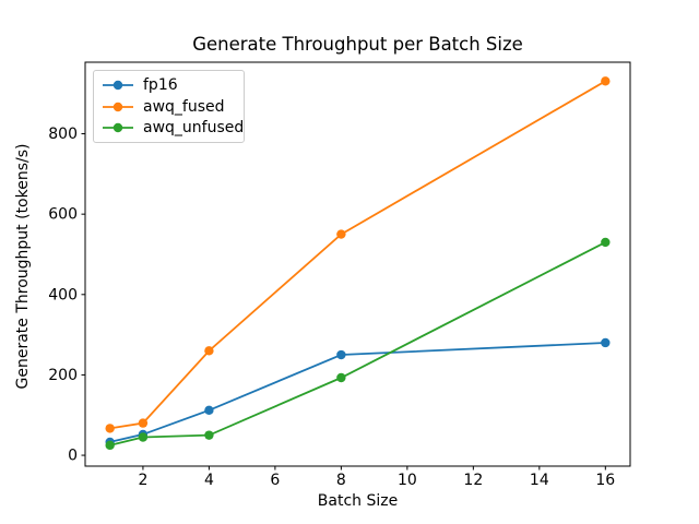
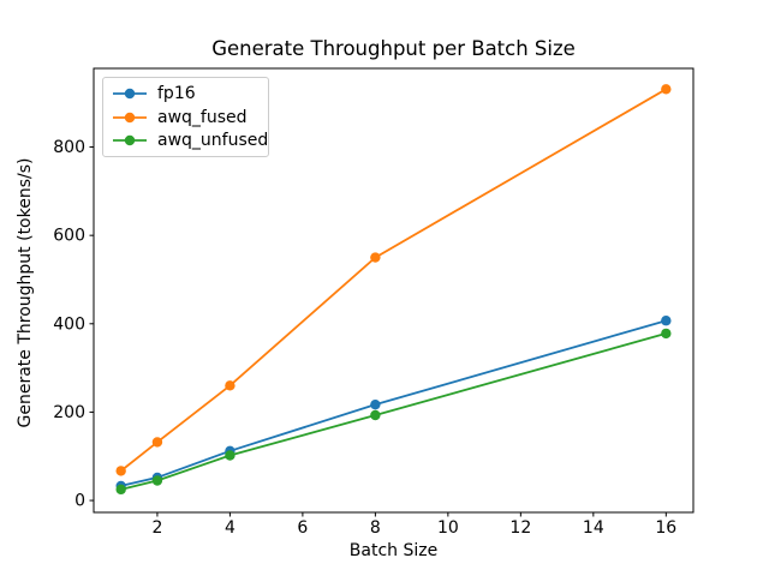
awq_fused/2: 80 -> 130
awq_unfused/4: 50 -> 100
fp16/8: 250 -> 220
fp16/16: 280 -> 410
awq_unfused/16: 530 -> 380
